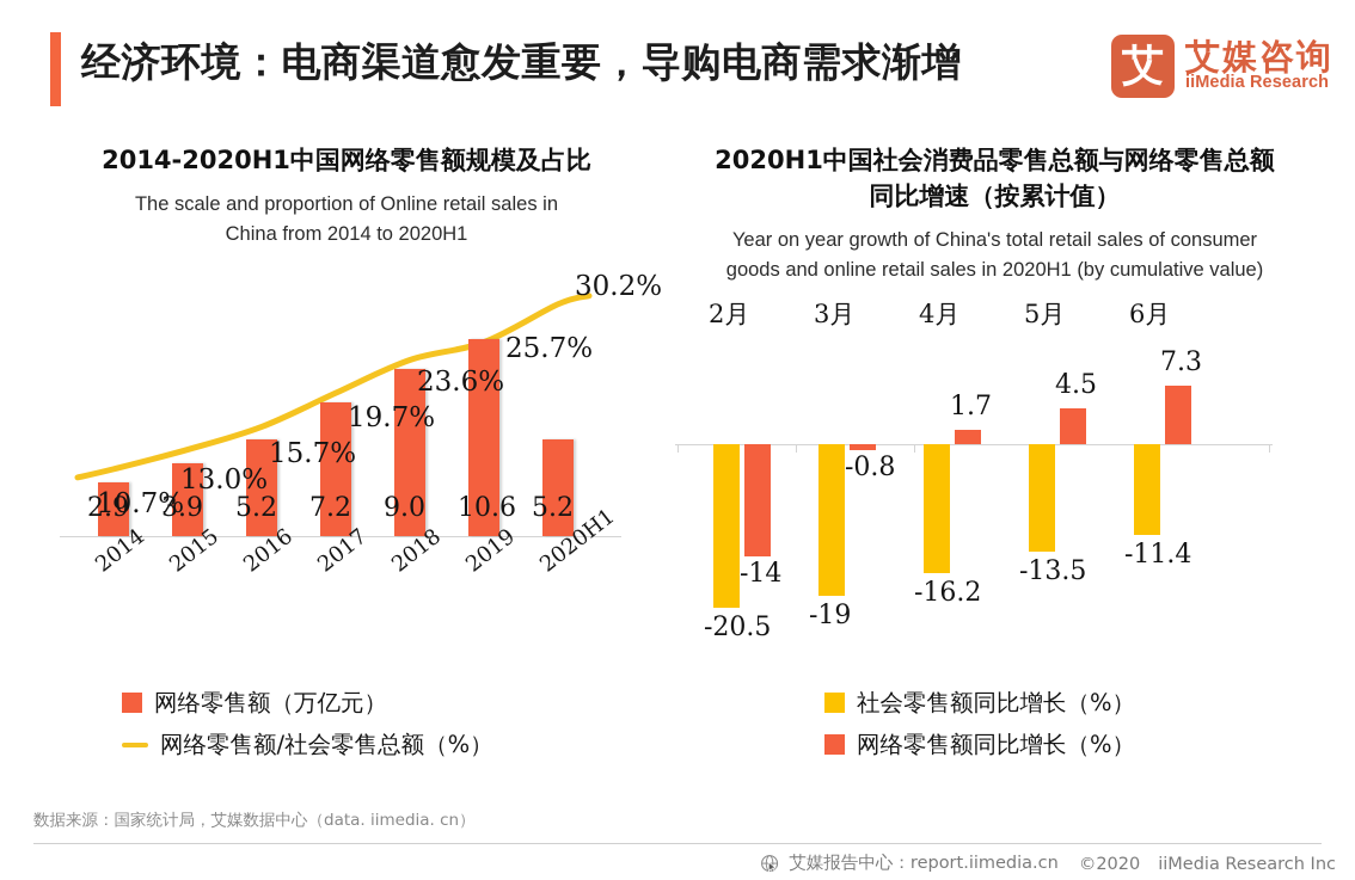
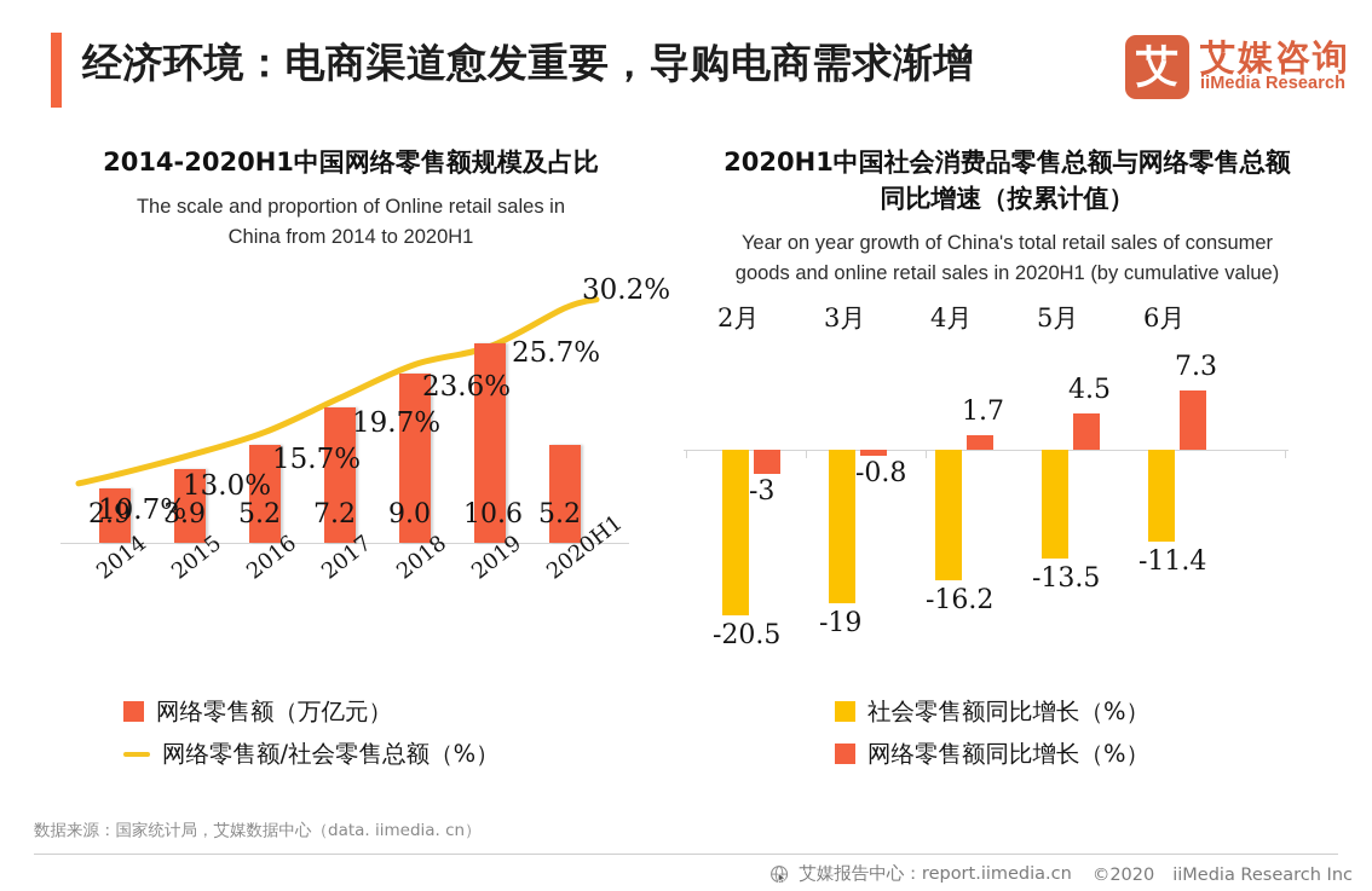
2020H1中国社会消费品零售总额与网络零售总额同比增速（按累计值）/网络零售额同比增长（%）/2月: -14 -> -3
